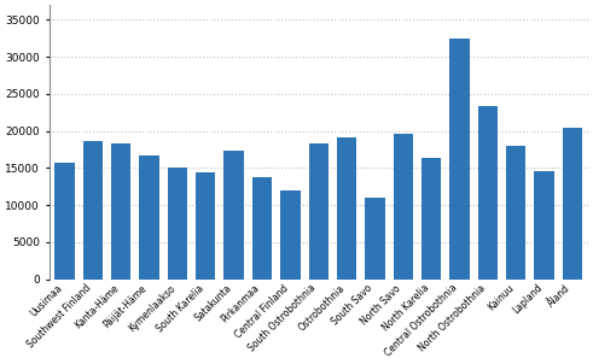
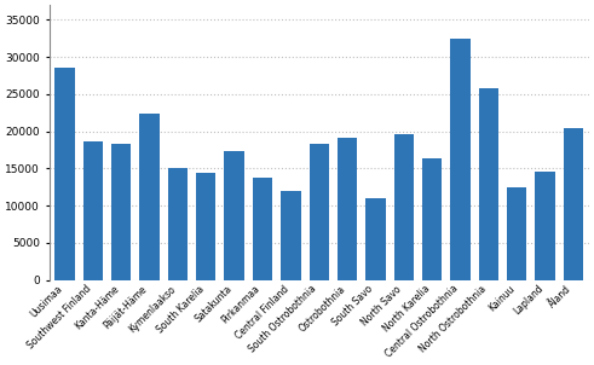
Uusimaa: 15800 -> 28600
Päijät-Häme: 16700 -> 22400
North Ostrobothnia: 23400 -> 25800
Kainuu: 18000 -> 12400
